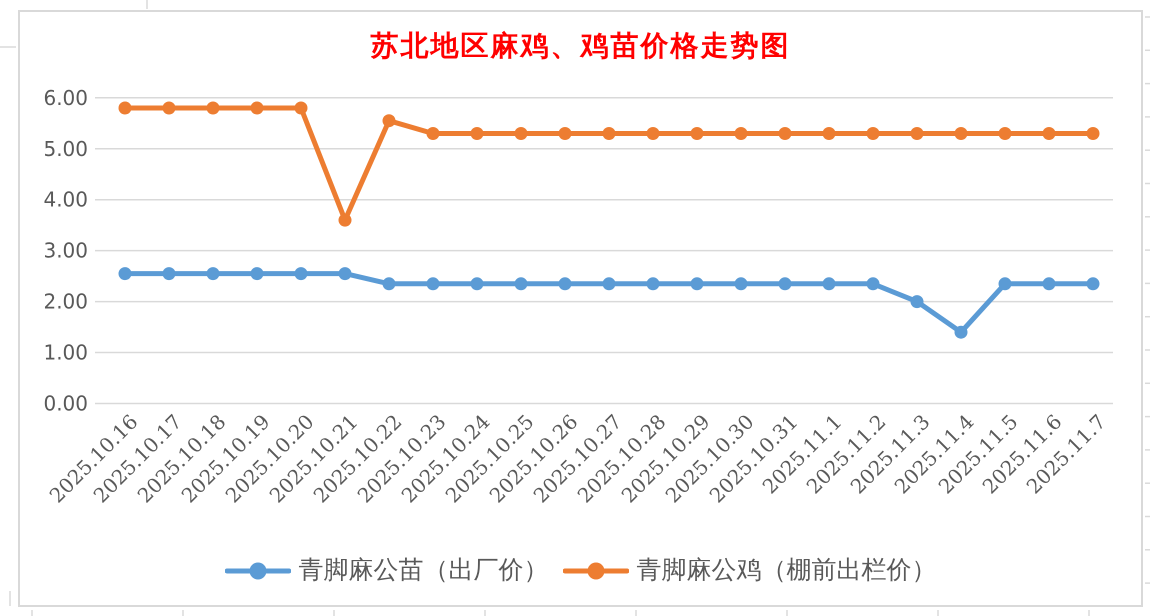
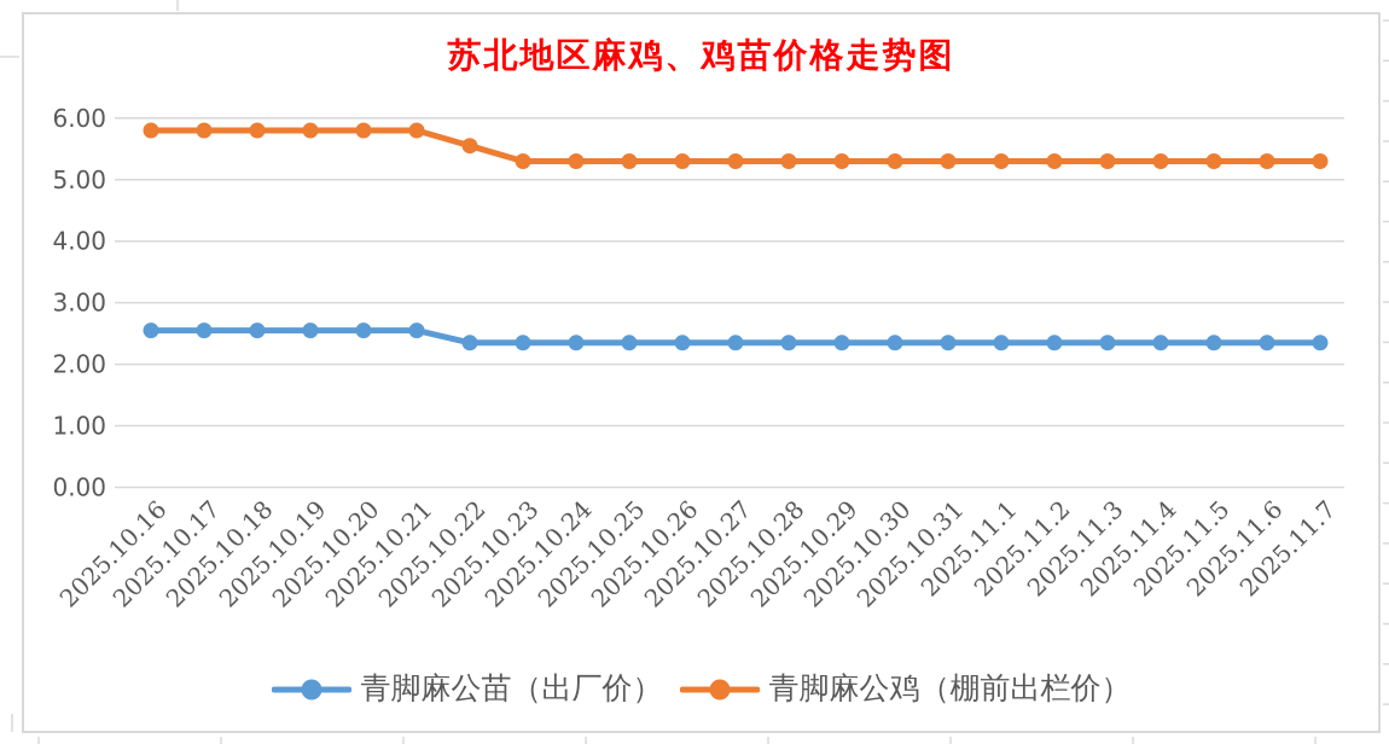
青脚麻公鸡（棚前出栏价）/2025.10.21: 3.6 -> 5.8
青脚麻公苗（出厂价）/2025.11.3: 2.0 -> 2.4
青脚麻公苗（出厂价）/2025.11.4: 1.4 -> 2.4
